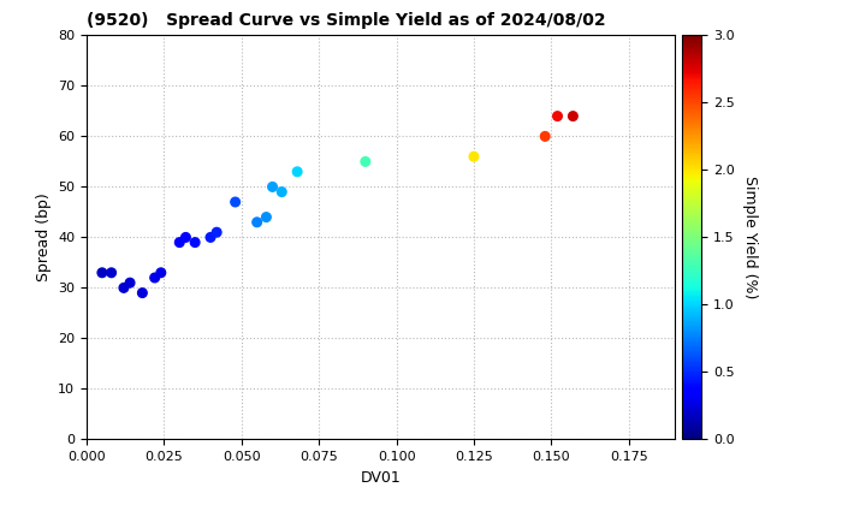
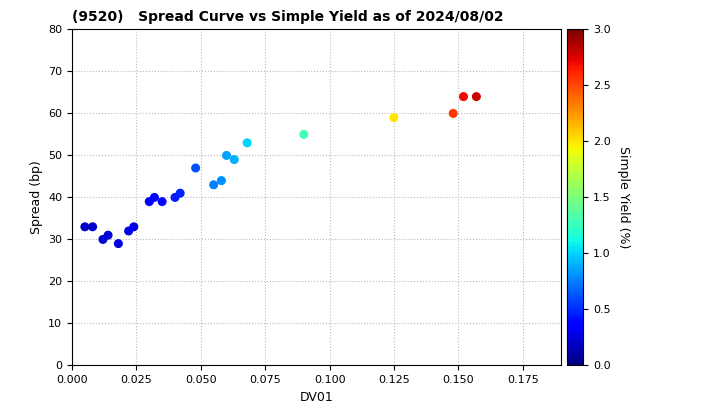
0.125: 56 -> 59
